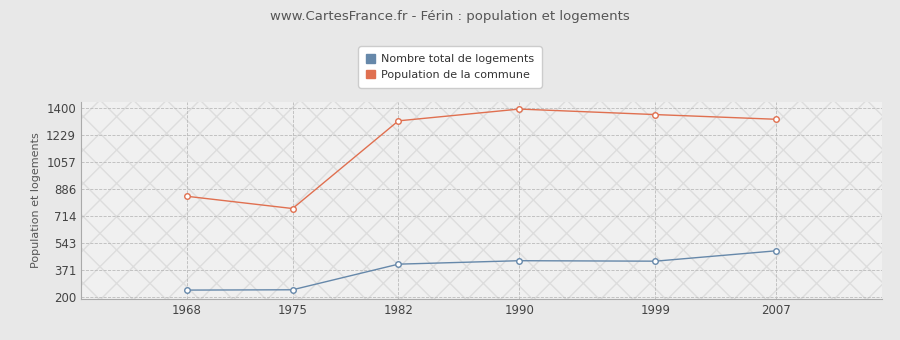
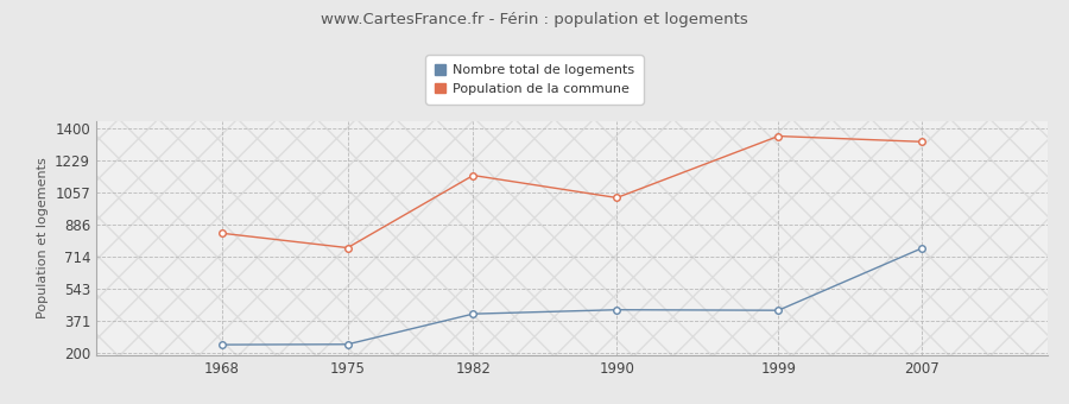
Population de la commune/1982: 1320 -> 1150
Population de la commune/1990: 1400 -> 1030
Nombre total de logements/2007: 490 -> 760
